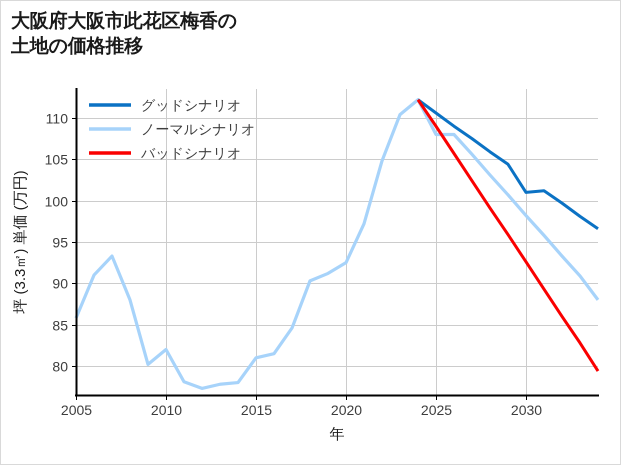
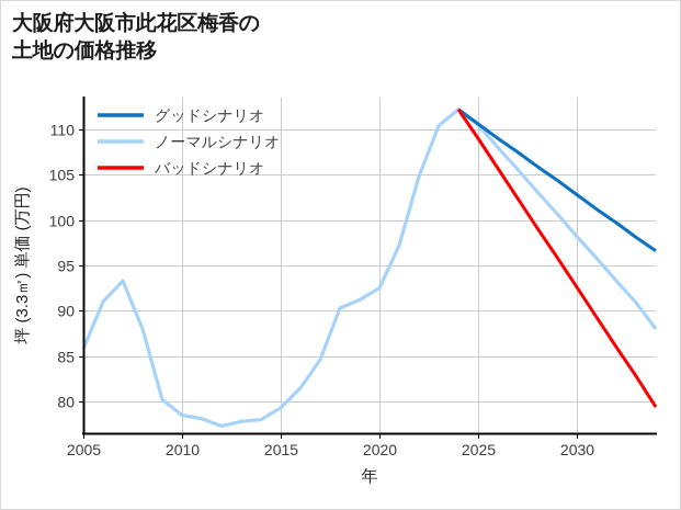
ノーマルシナリオ/2010: 82 -> 78
ノーマルシナリオ/2015: 81 -> 79
ノーマルシナリオ/2025: 108 -> 110
グッドシナリオ/2030: 101 -> 103
